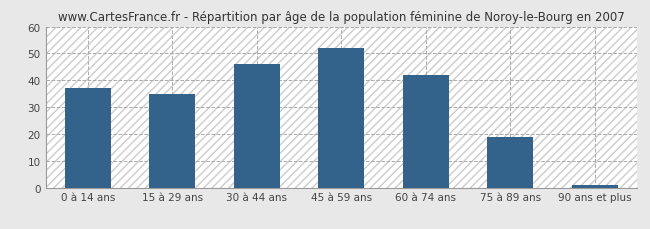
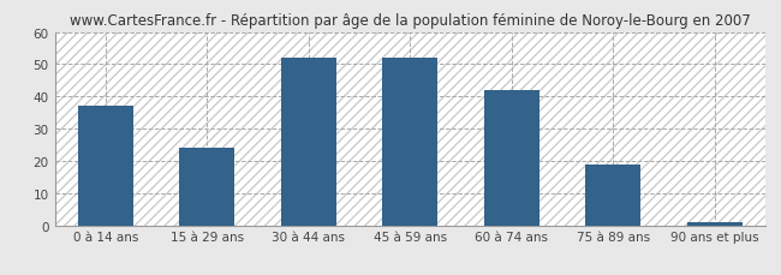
15 à 29 ans: 35 -> 24
30 à 44 ans: 46 -> 52
